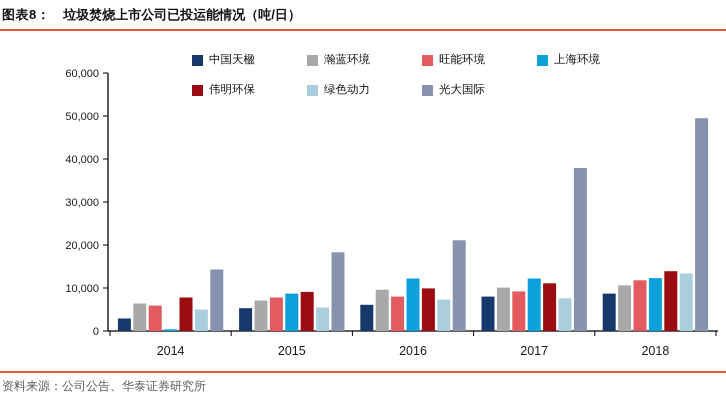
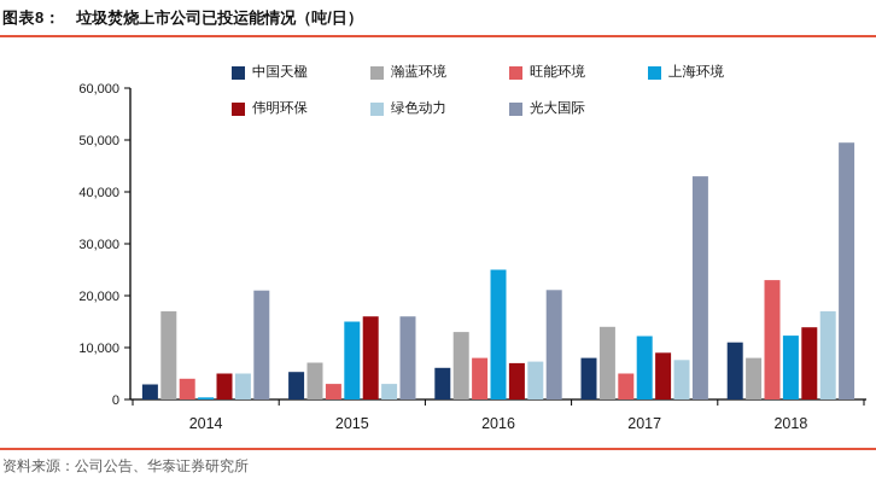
瀚蓝环境/2014: 6000 -> 17000
旺能环境/2014: 6000 -> 4000
伟明环保/2014: 8000 -> 5000
光大国际/2014: 14000 -> 21000
旺能环境/2015: 8000 -> 3000
上海环境/2015: 9000 -> 15000
伟明环保/2015: 9000 -> 16000
绿色动力/2015: 6000 -> 3000
光大国际/2015: 18000 -> 16000
瀚蓝环境/2016: 10000 -> 13000
上海环境/2016: 12000 -> 25000
伟明环保/2016: 10000 -> 7000
瀚蓝环境/2017: 10000 -> 14000
旺能环境/2017: 9000 -> 5000
伟明环保/2017: 11000 -> 9000
光大国际/2017: 38000 -> 43000
中国天楹/2018: 9000 -> 11000
瀚蓝环境/2018: 11000 -> 8000
旺能环境/2018: 12000 -> 23000
绿色动力/2018: 13000 -> 17000
